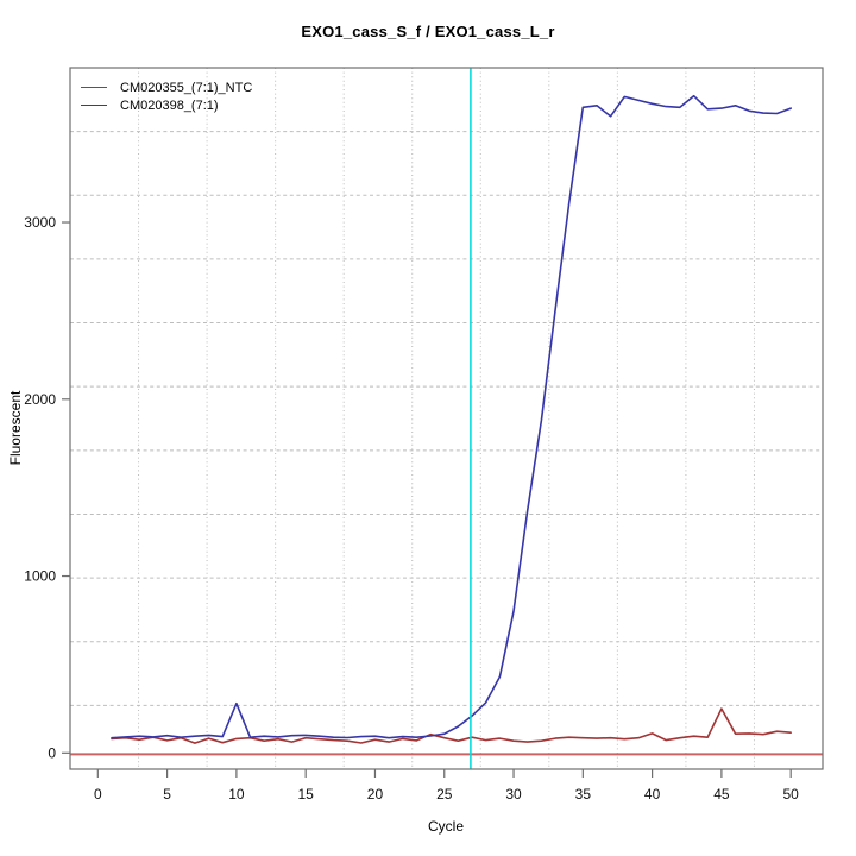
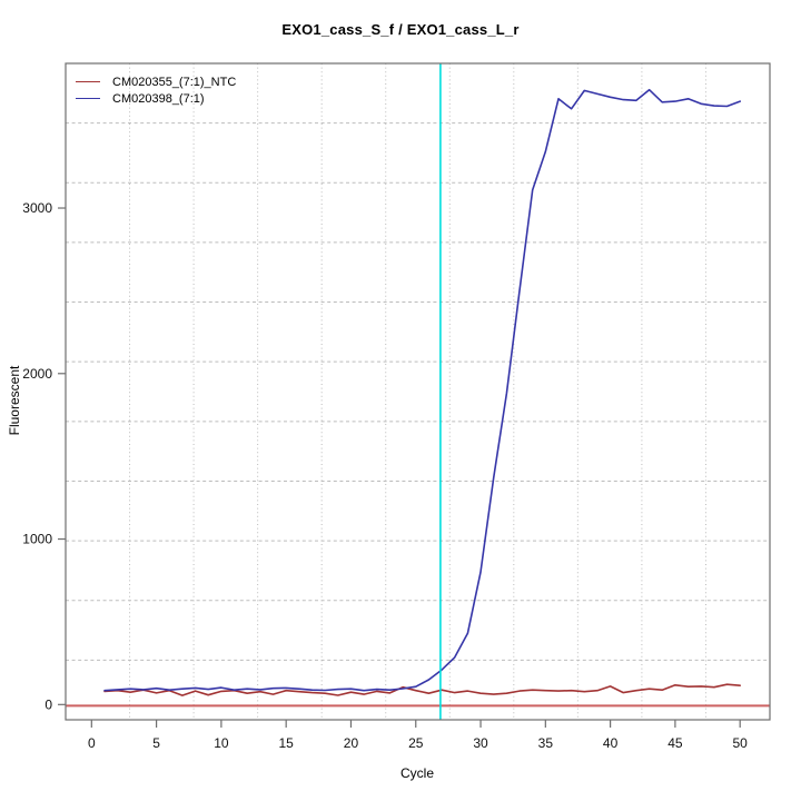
CM020398_(7:1)/10: 280 -> 100
CM020398_(7:1)/35: 3650 -> 3340
CM020355_(7:1)_NTC/45: 250 -> 120
